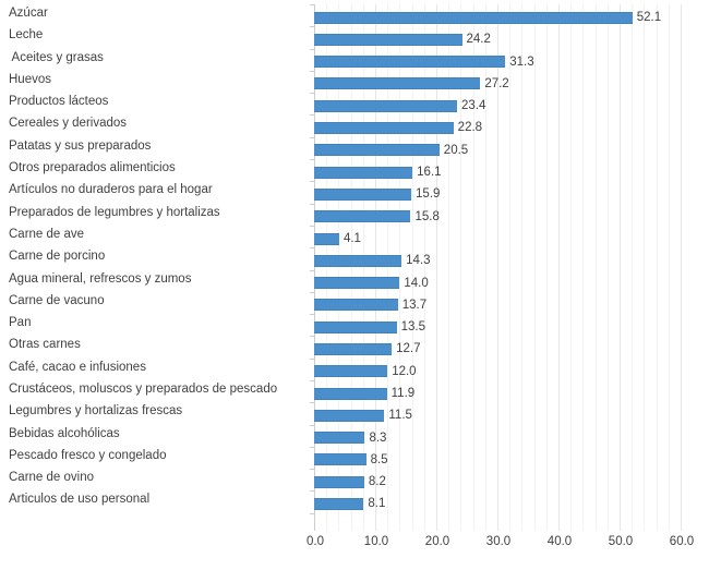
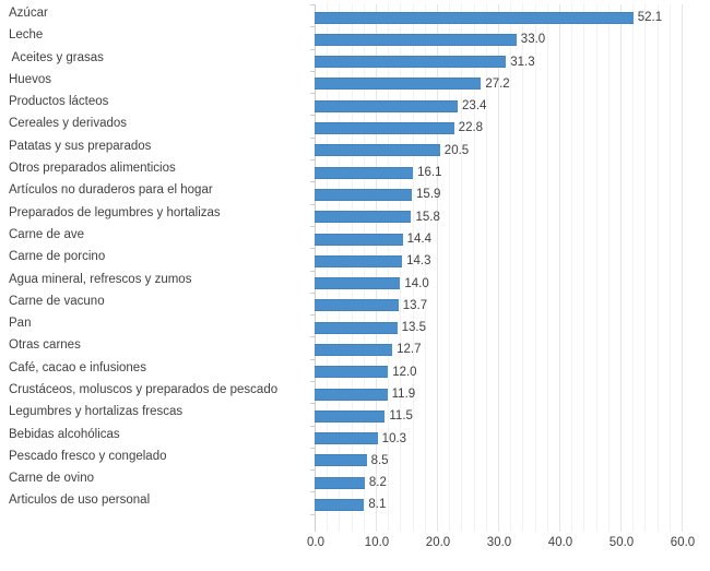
Leche: 24.2 -> 33.0
Carne de ave: 4.1 -> 14.4
Bebidas alcohólicas: 8.3 -> 10.3
